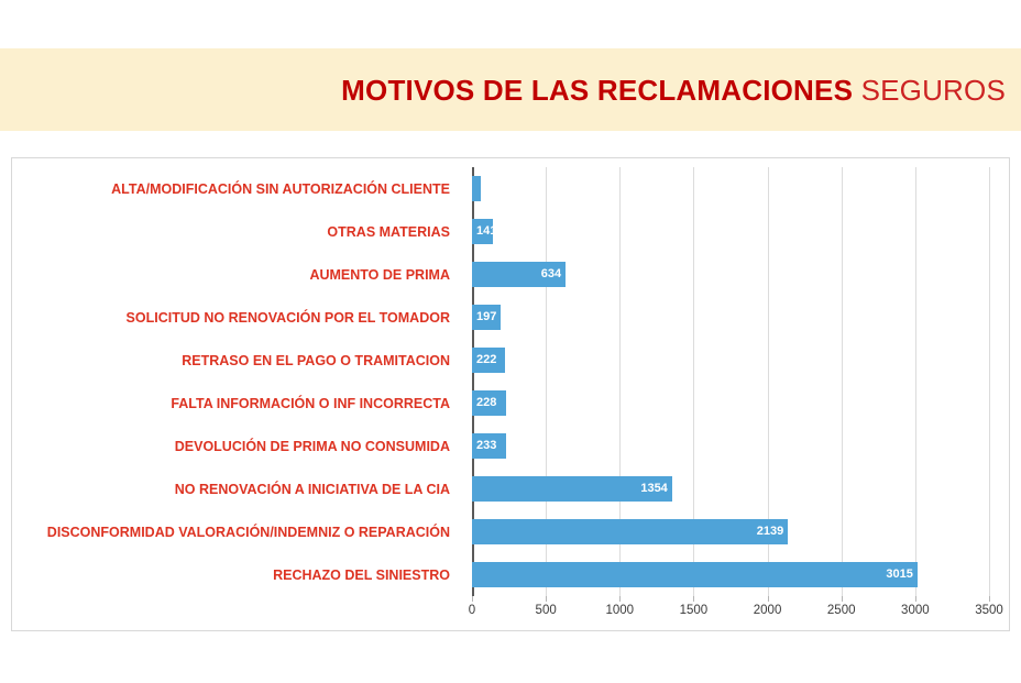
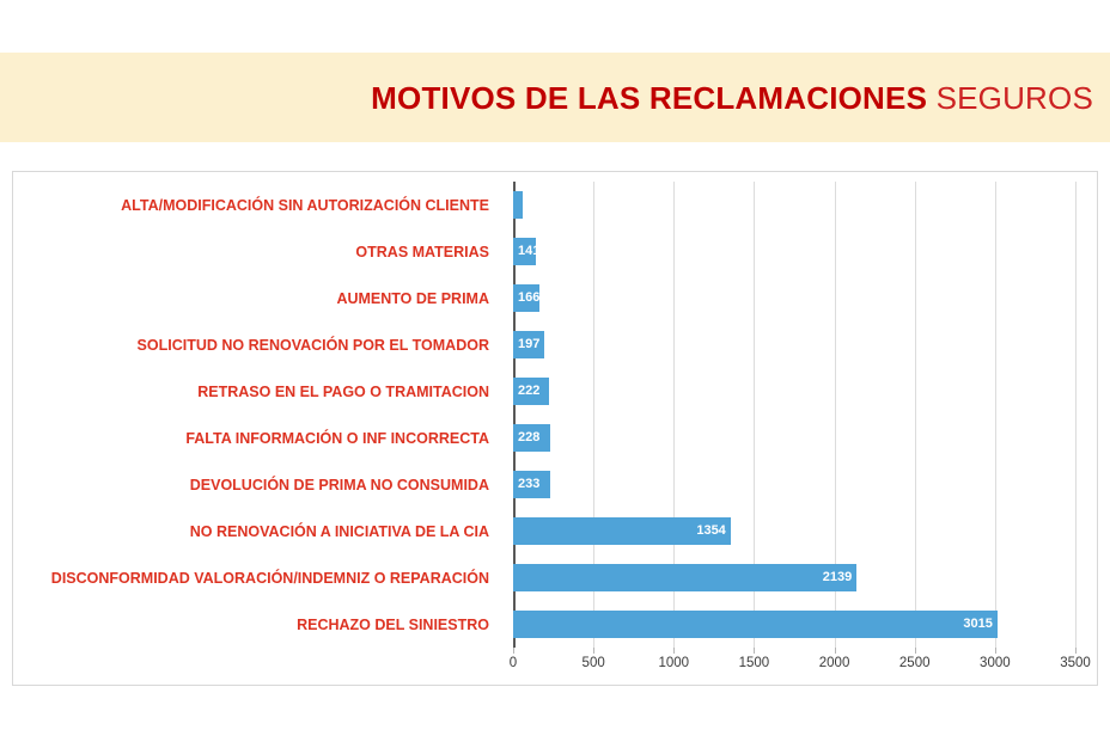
AUMENTO DE PRIMA: 634 -> 166
